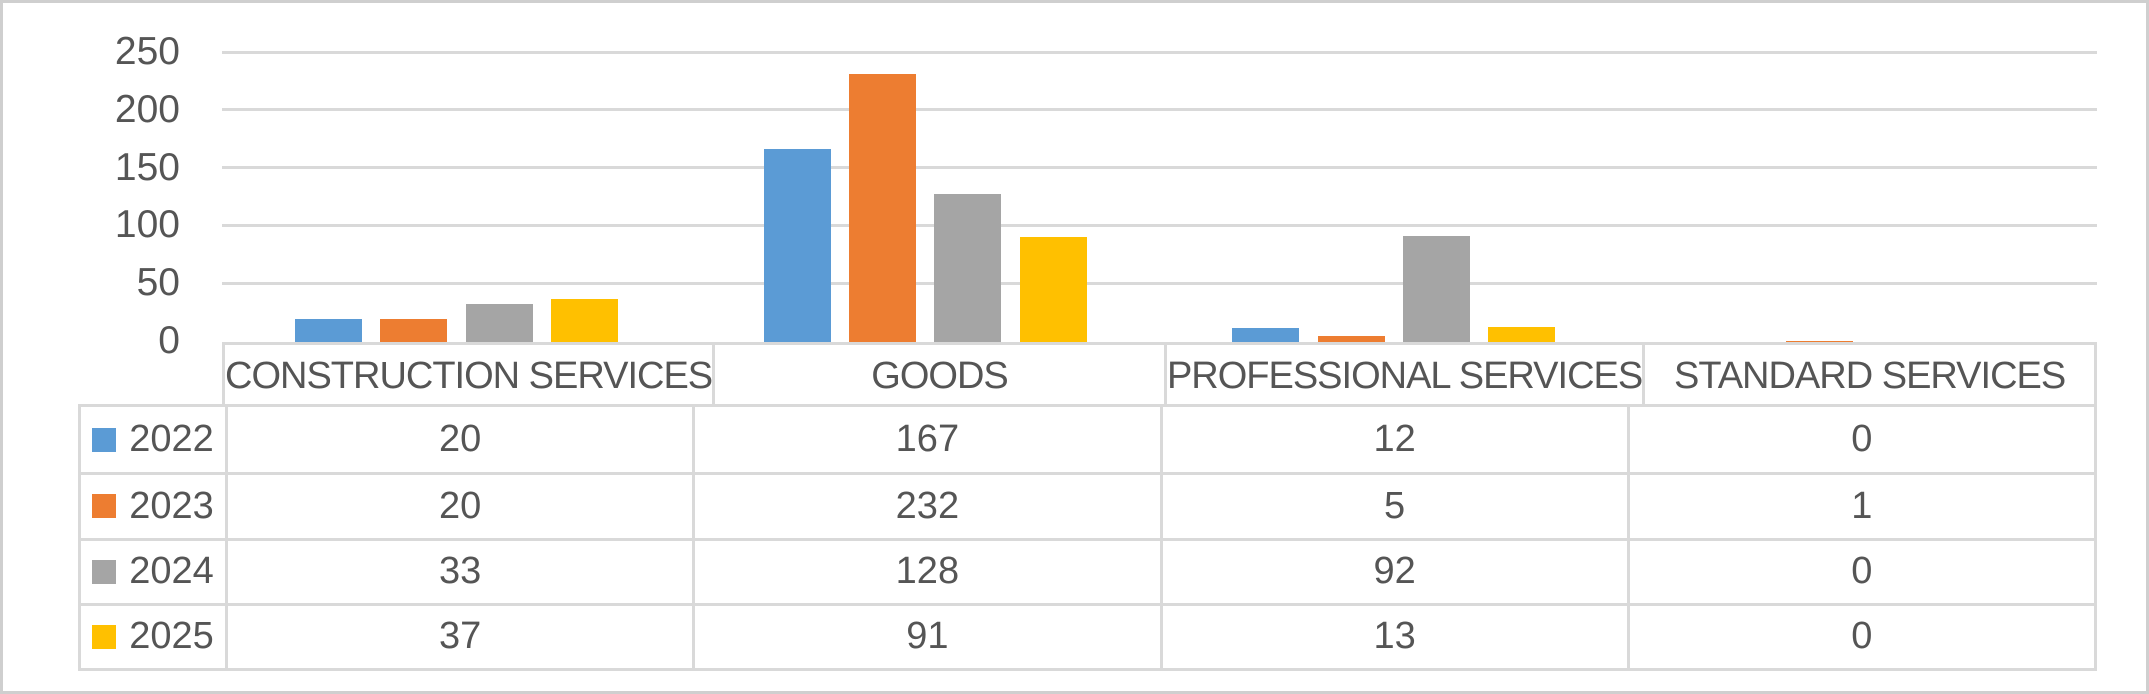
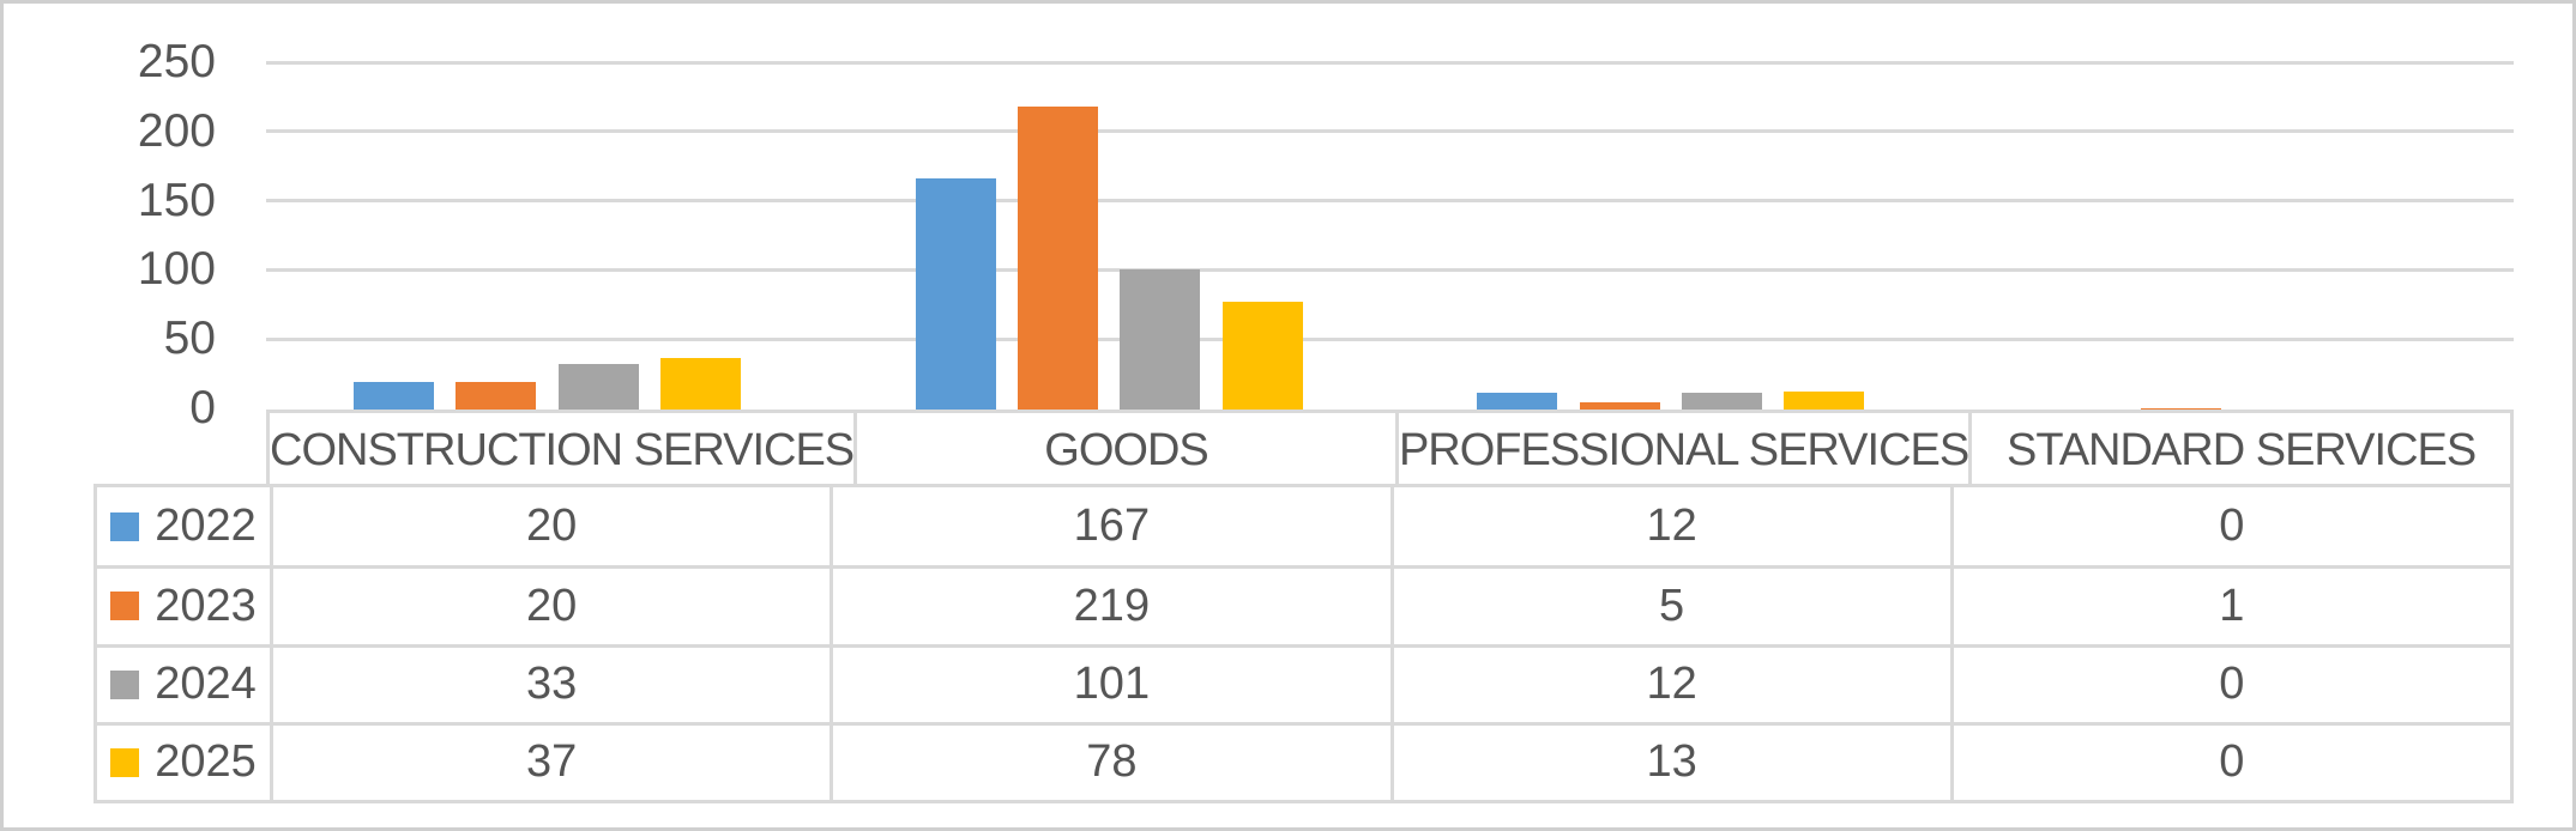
2023/GOODS: 232 -> 219
2024/GOODS: 128 -> 101
2025/GOODS: 91 -> 78
2024/PROFESSIONAL SERVICES: 92 -> 12
